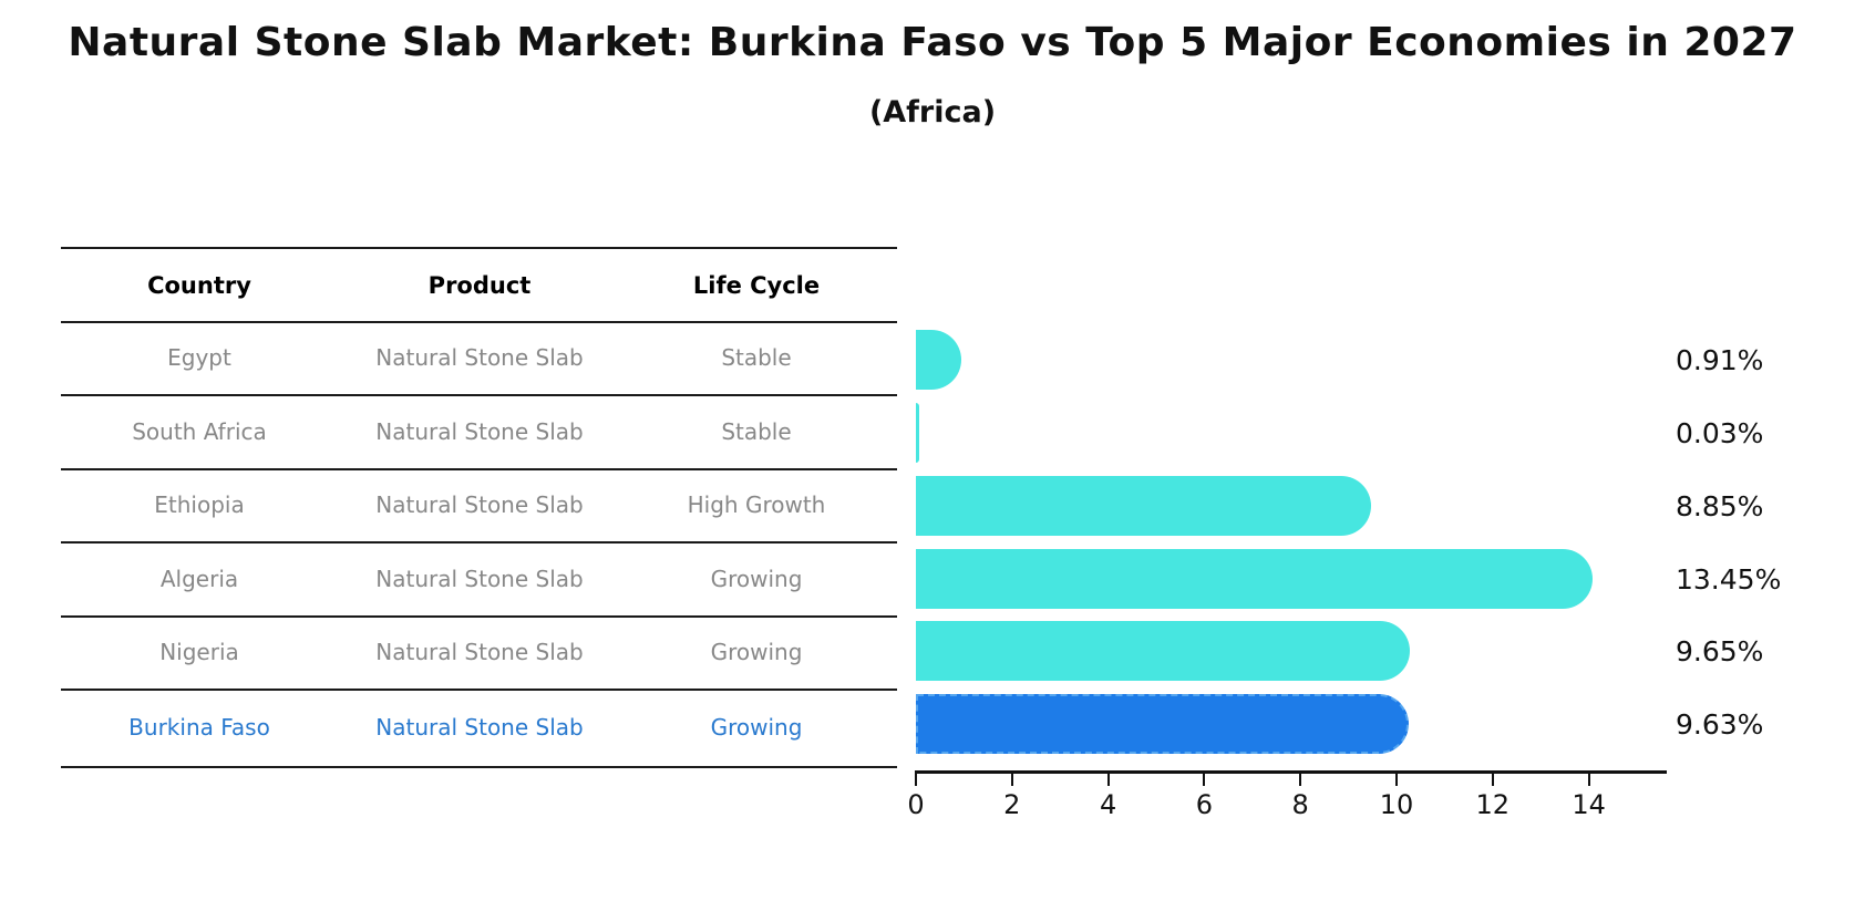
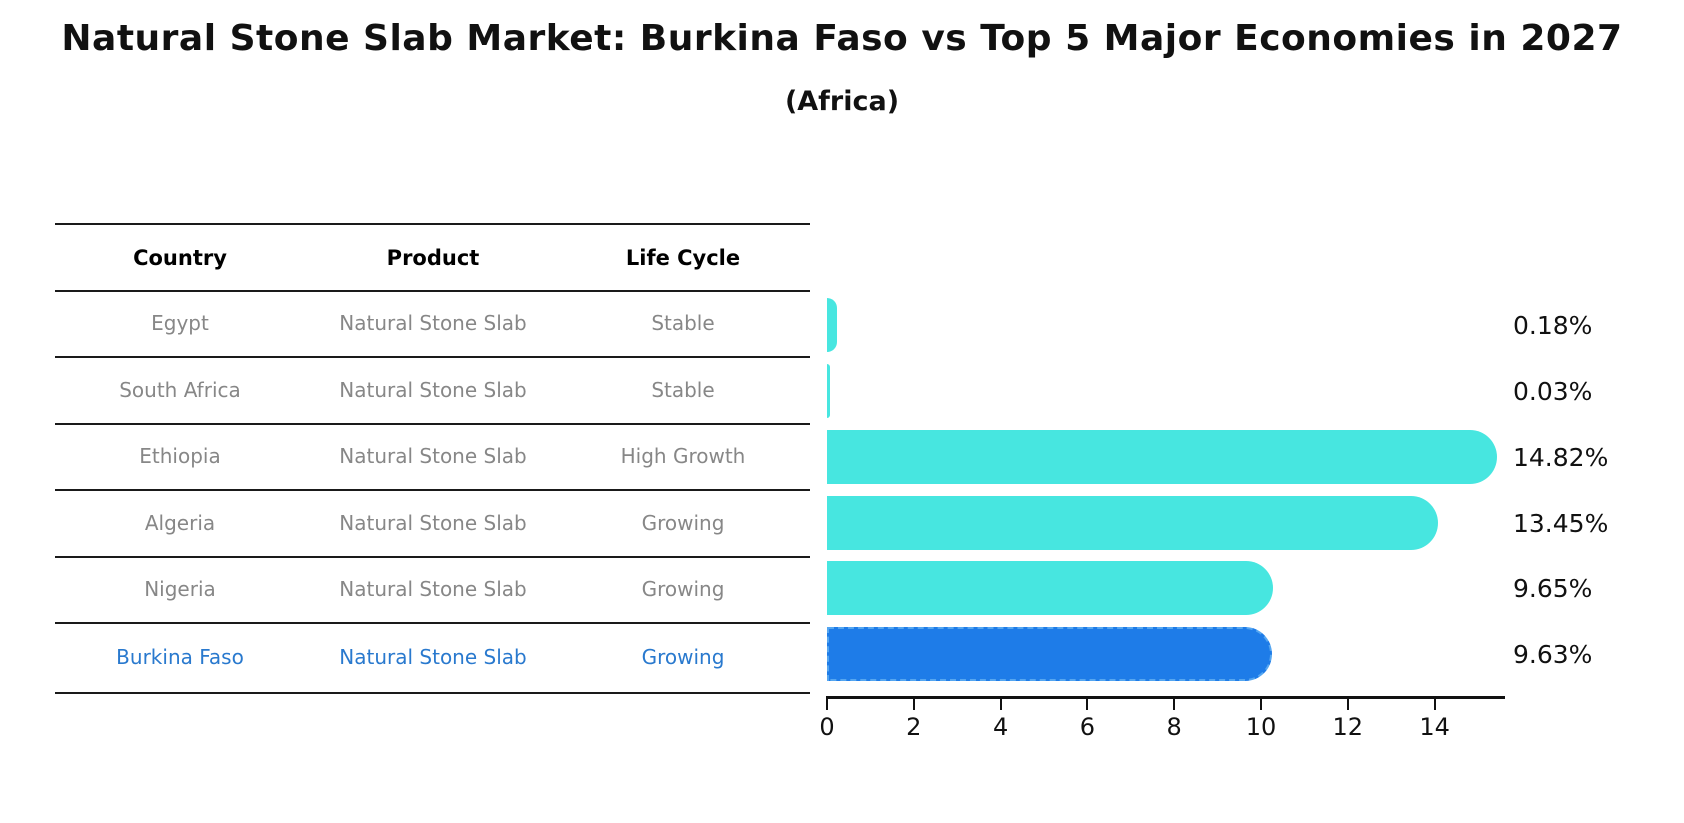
Egypt: 0.91% -> 0.18%
Ethiopia: 8.85% -> 14.82%
